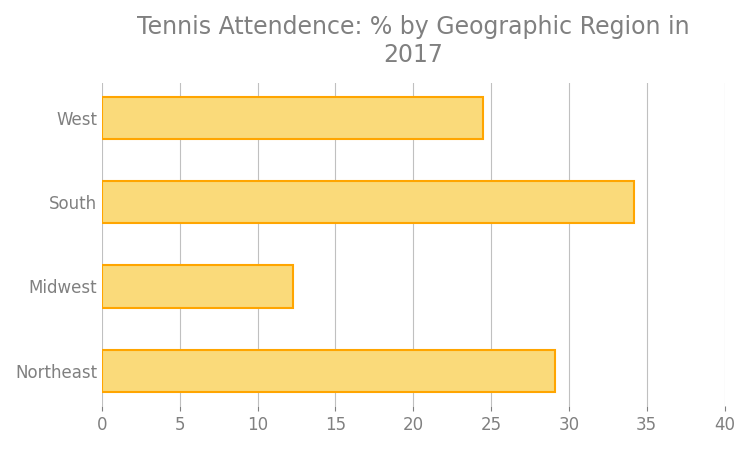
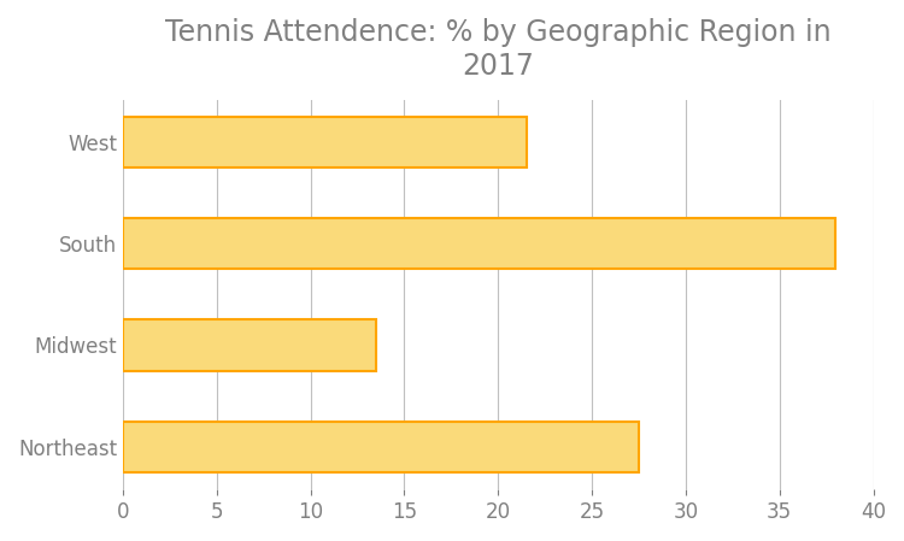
West: 24.5 -> 21.5
South: 34.2 -> 38.0
Midwest: 12.3 -> 13.5
Northeast: 29.1 -> 27.5
